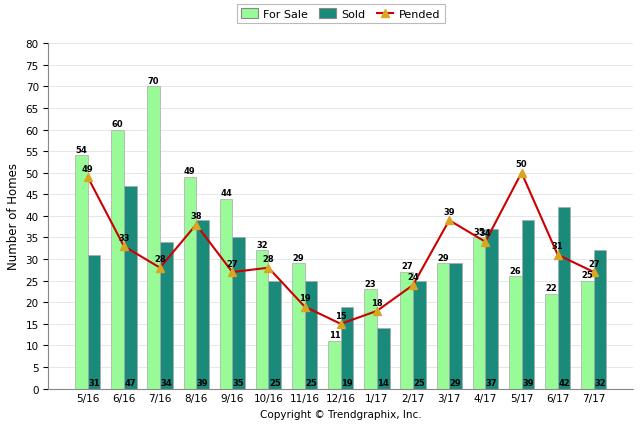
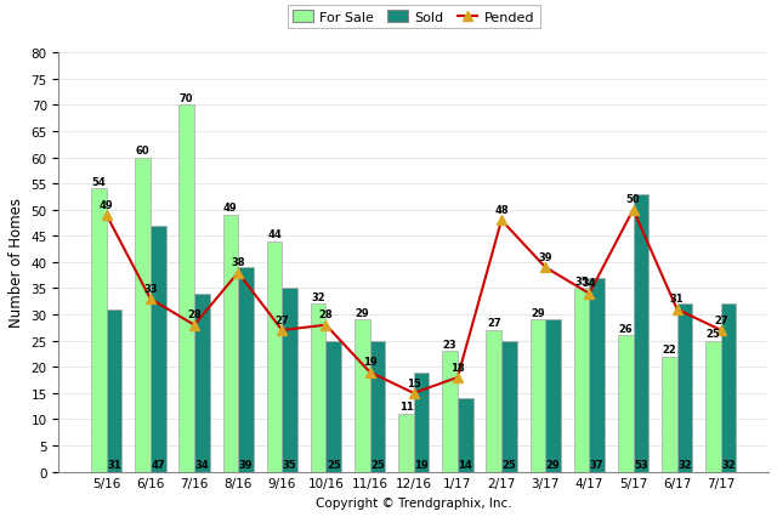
Pended/2/17: 24 -> 48
Sold/5/17: 39 -> 53
Sold/6/17: 42 -> 32
